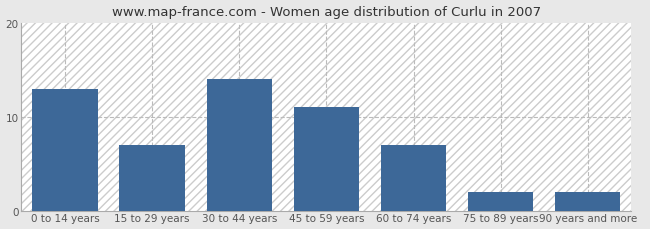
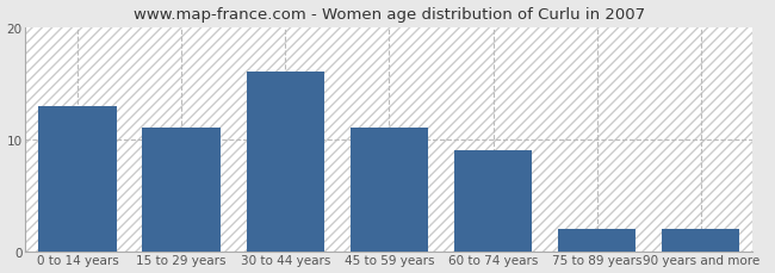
15 to 29 years: 7 -> 11
30 to 44 years: 14 -> 16
60 to 74 years: 7 -> 9
